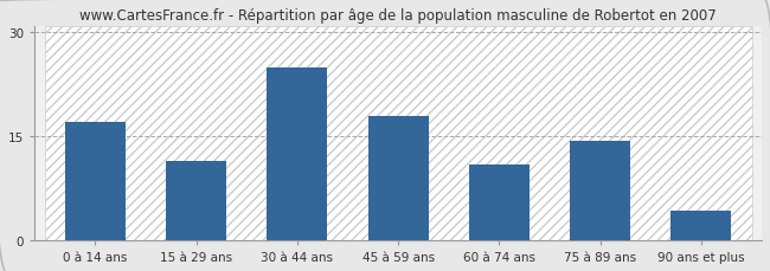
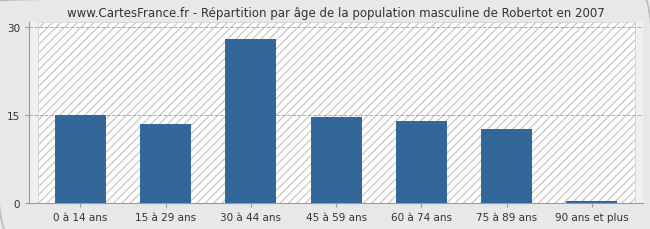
0 à 14 ans: 17.0 -> 15.0
15 à 29 ans: 11.4 -> 13.5
30 à 44 ans: 25.0 -> 28.0
45 à 59 ans: 18.0 -> 14.7
60 à 74 ans: 11.0 -> 14.0
75 à 89 ans: 14.4 -> 12.7
90 ans et plus: 4.2 -> 0.3
